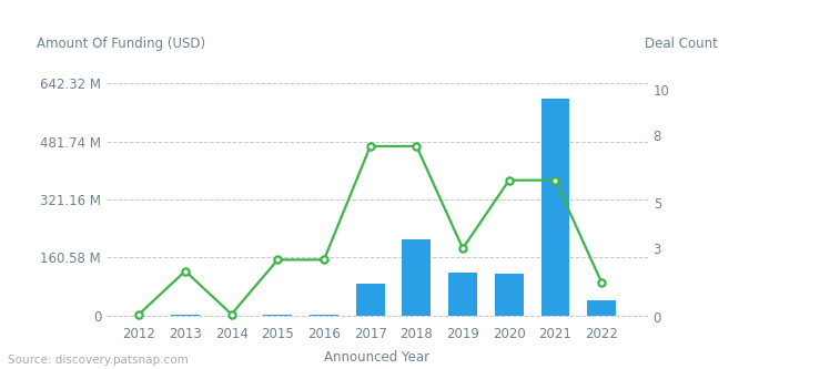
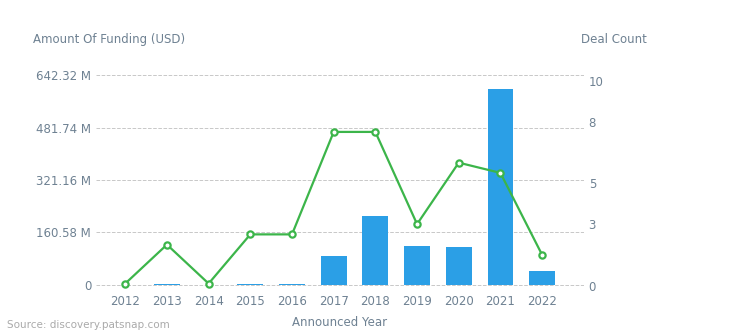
Deal Count/2021: 6.0 -> 5.5
